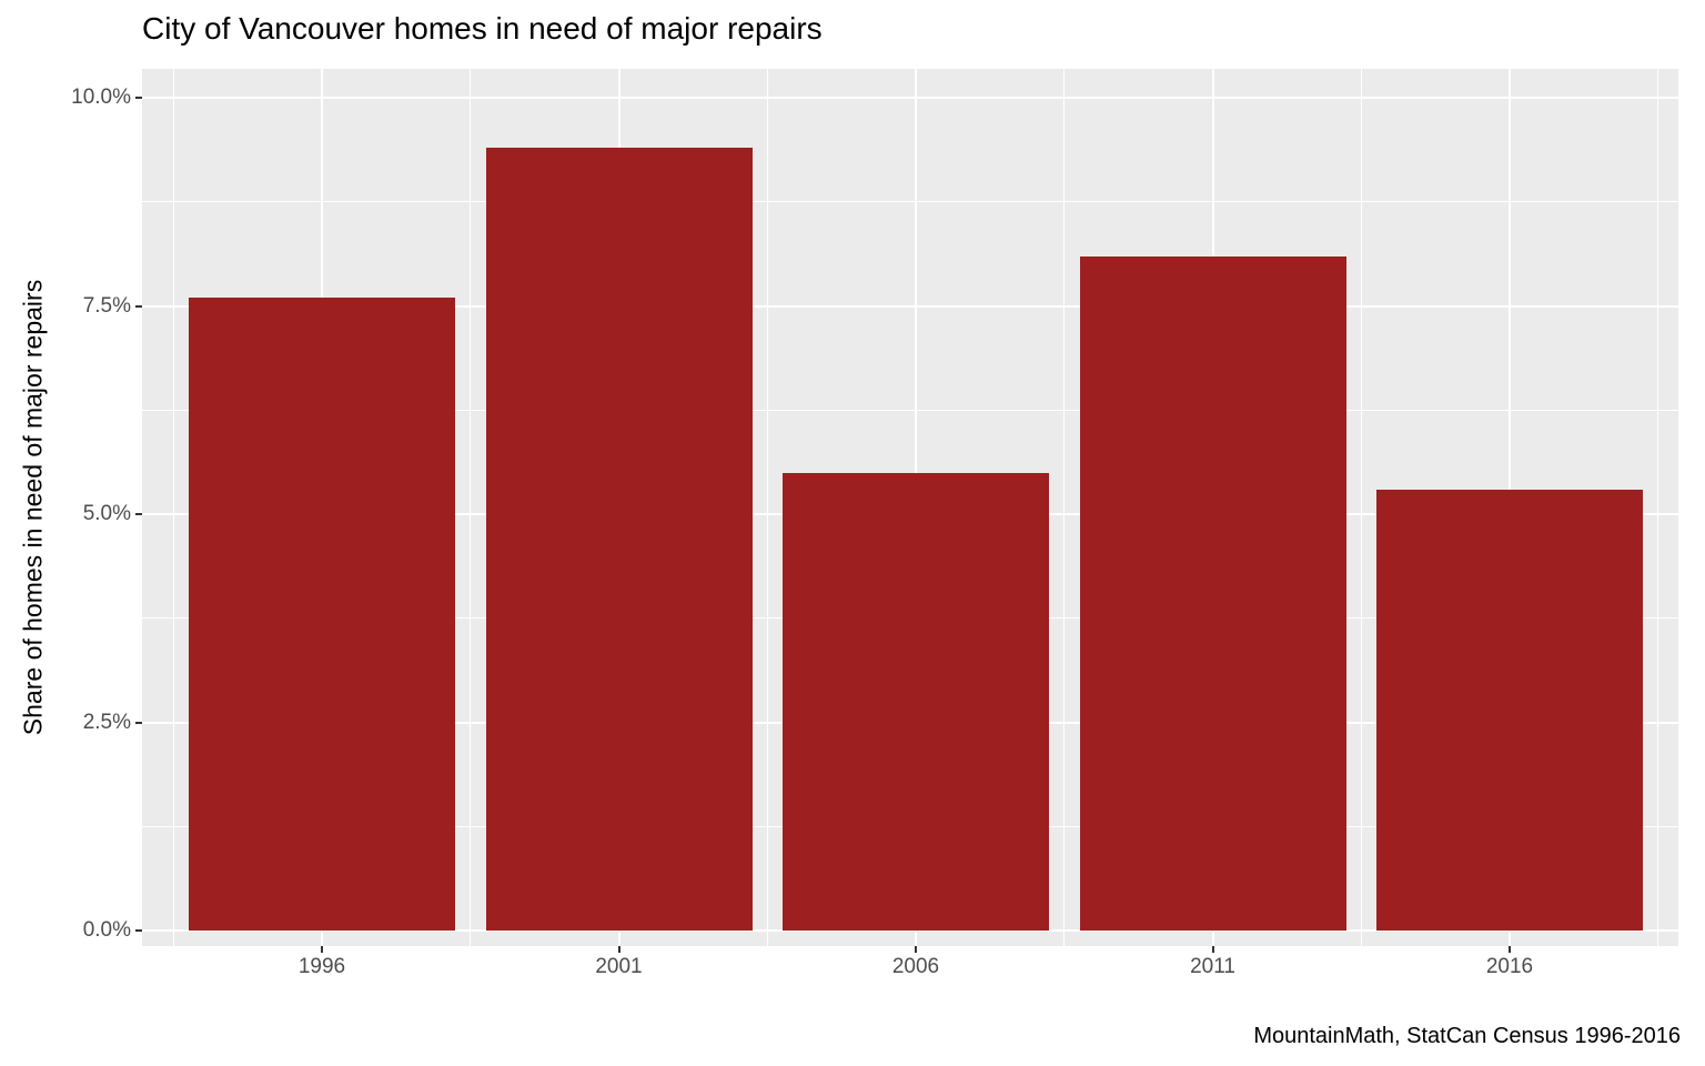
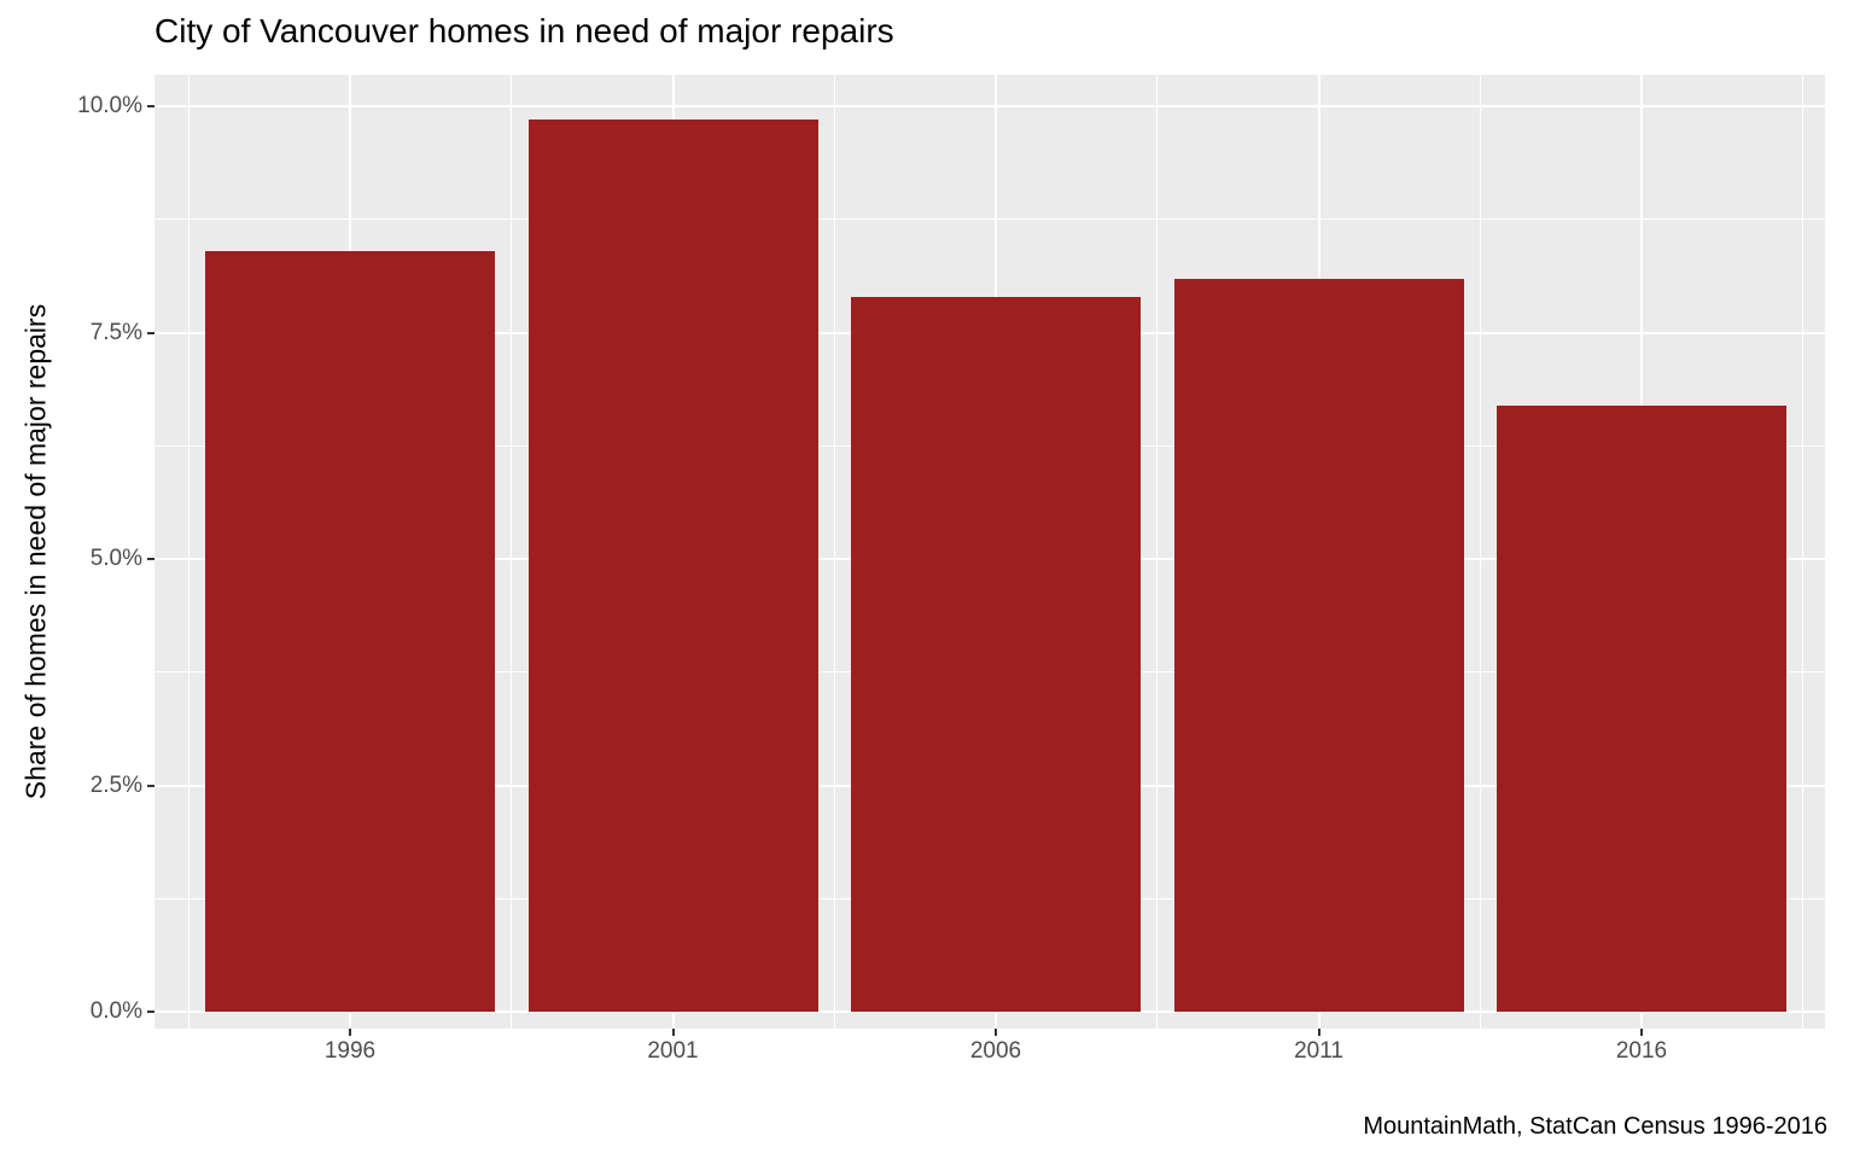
1996: 7.6% -> 8.4%
2001: 9.4% -> 9.8%
2006: 5.5% -> 7.9%
2016: 5.3% -> 6.7%
